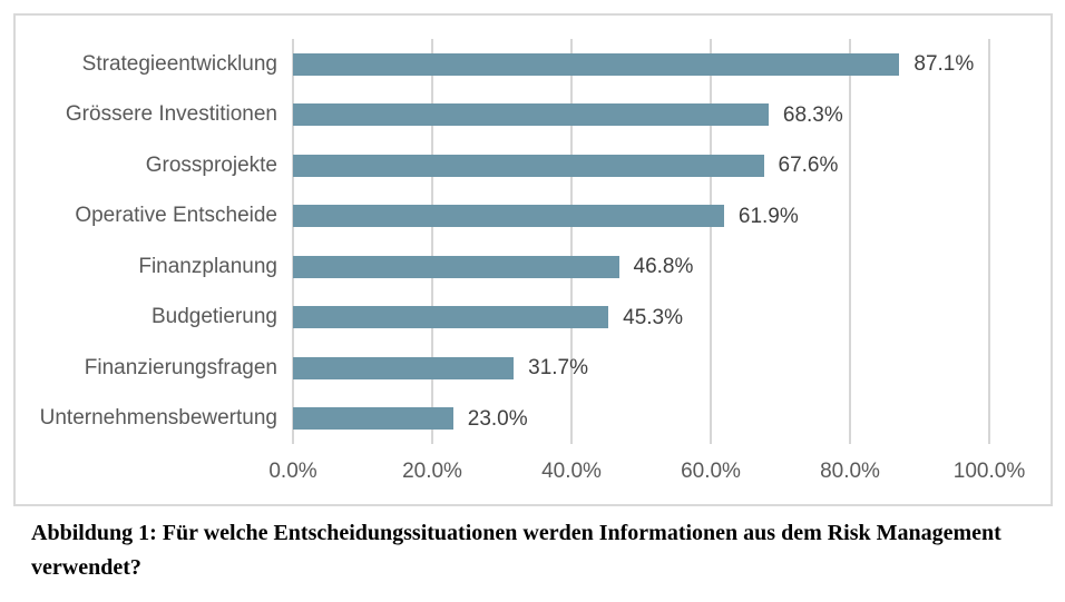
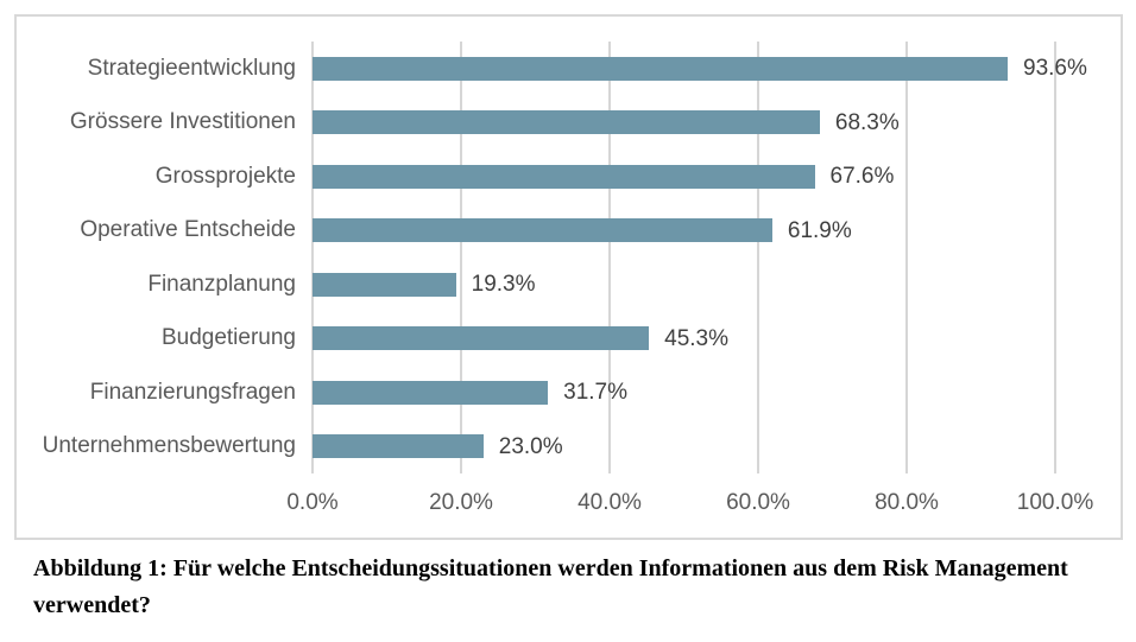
Strategieentwicklung: 87.1% -> 93.6%
Finanzplanung: 46.8% -> 19.3%
